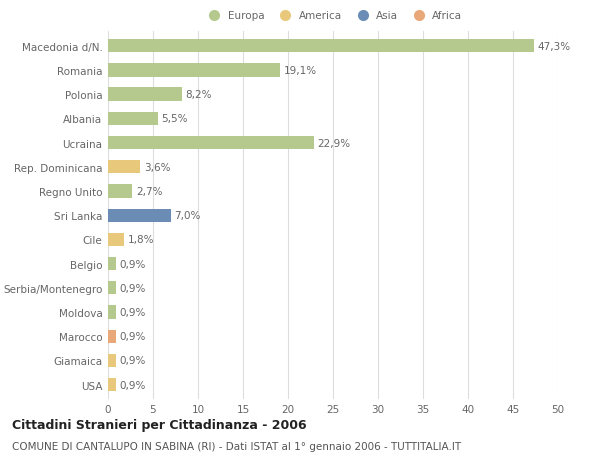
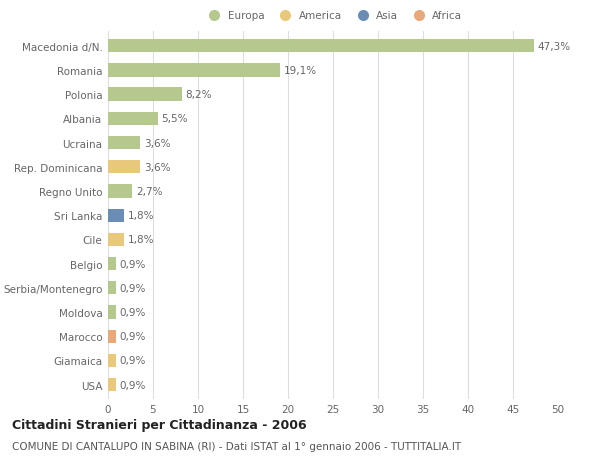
Ucraina: 22,9% -> 3,6%
Sri Lanka: 7,0% -> 1,8%
